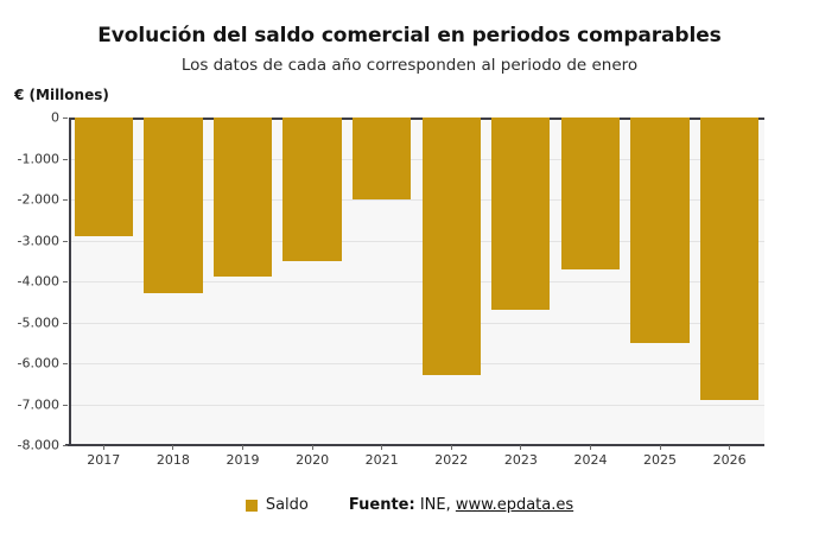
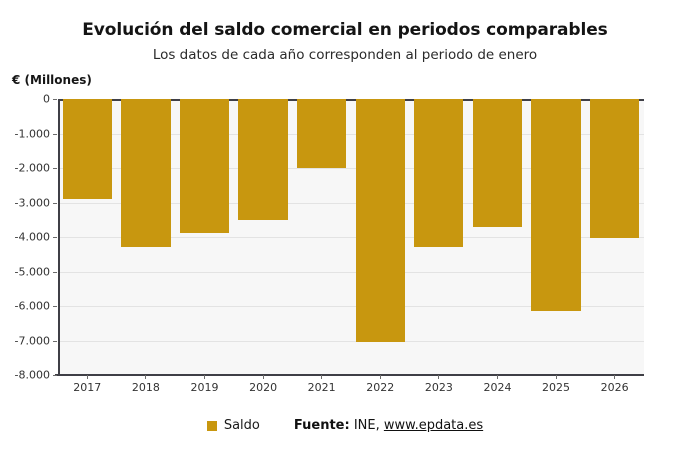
2022: -6300 -> -7000
2023: -4700 -> -4300
2025: -5500 -> -6200
2026: -6900 -> -4000
